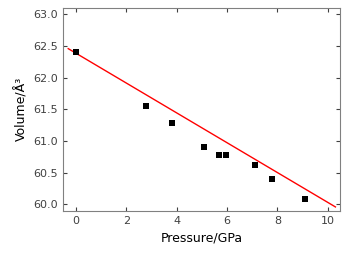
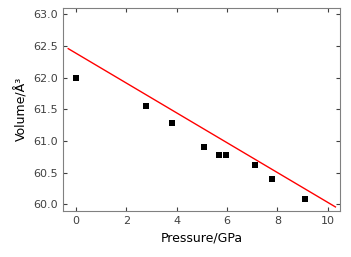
0: 62.40 -> 62.00
